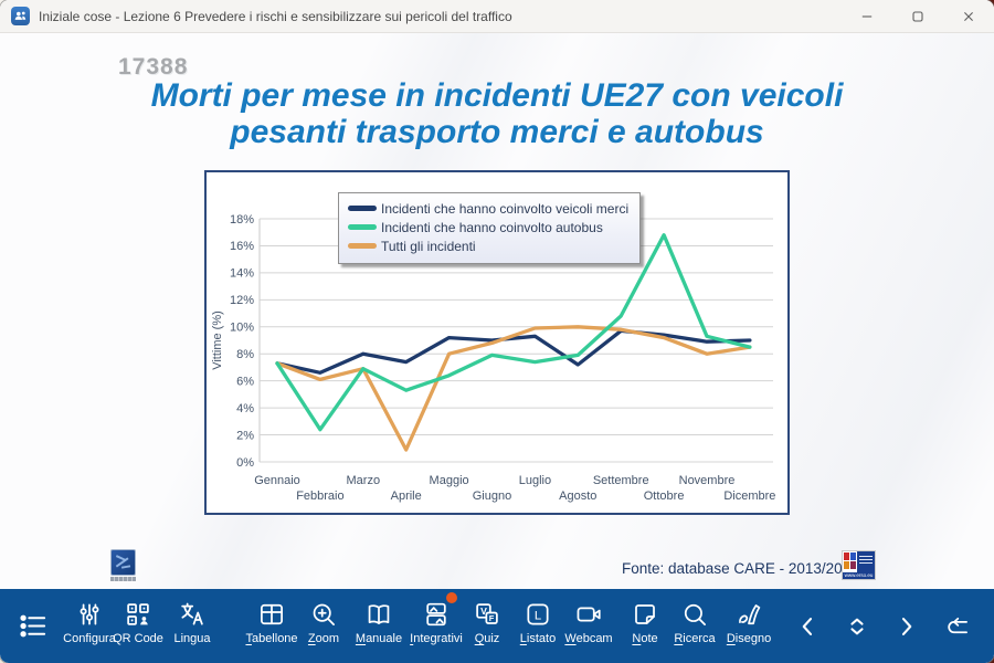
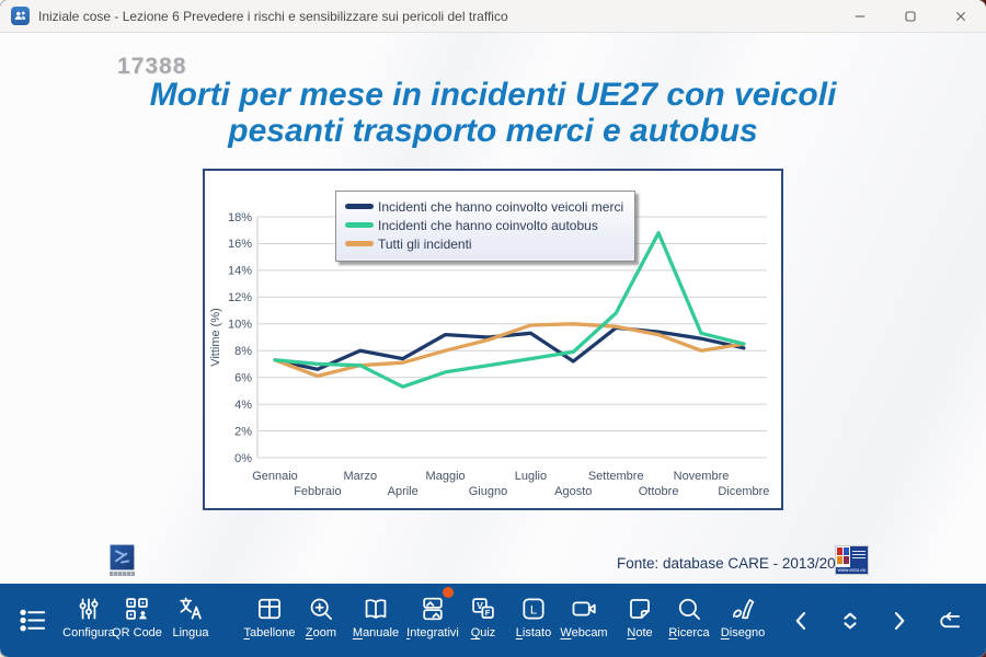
Incidenti che hanno coinvolto autobus/Febbraio: 2.4% -> 7.0%
Tutti gli incidenti/Aprile: 0.9% -> 7.1%
Incidenti che hanno coinvolto autobus/Giugno: 7.9% -> 6.9%
Incidenti che hanno coinvolto veicoli merci/Dicembre: 9.0% -> 8.2%
